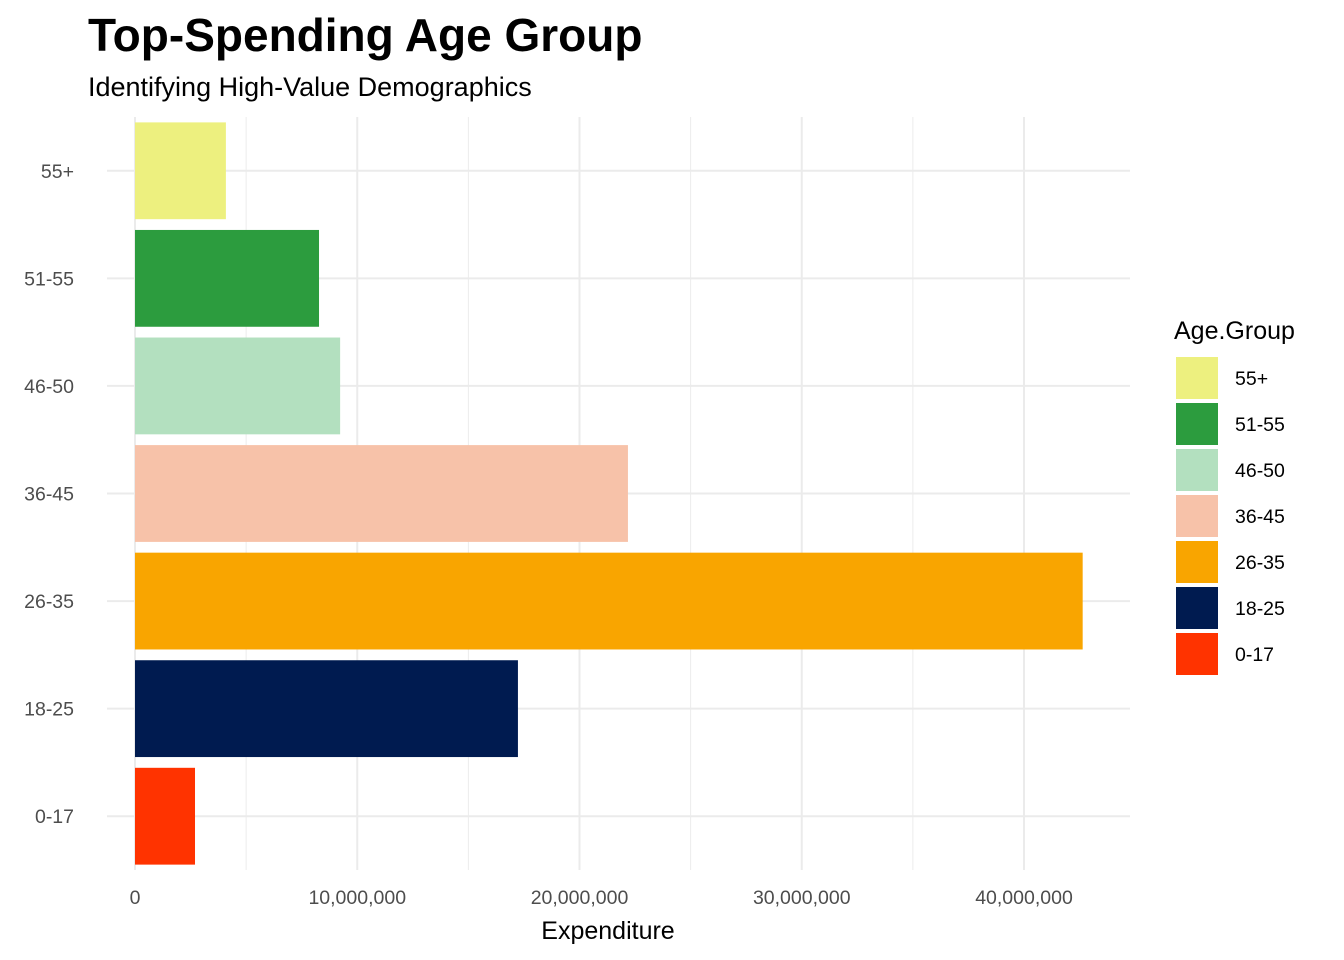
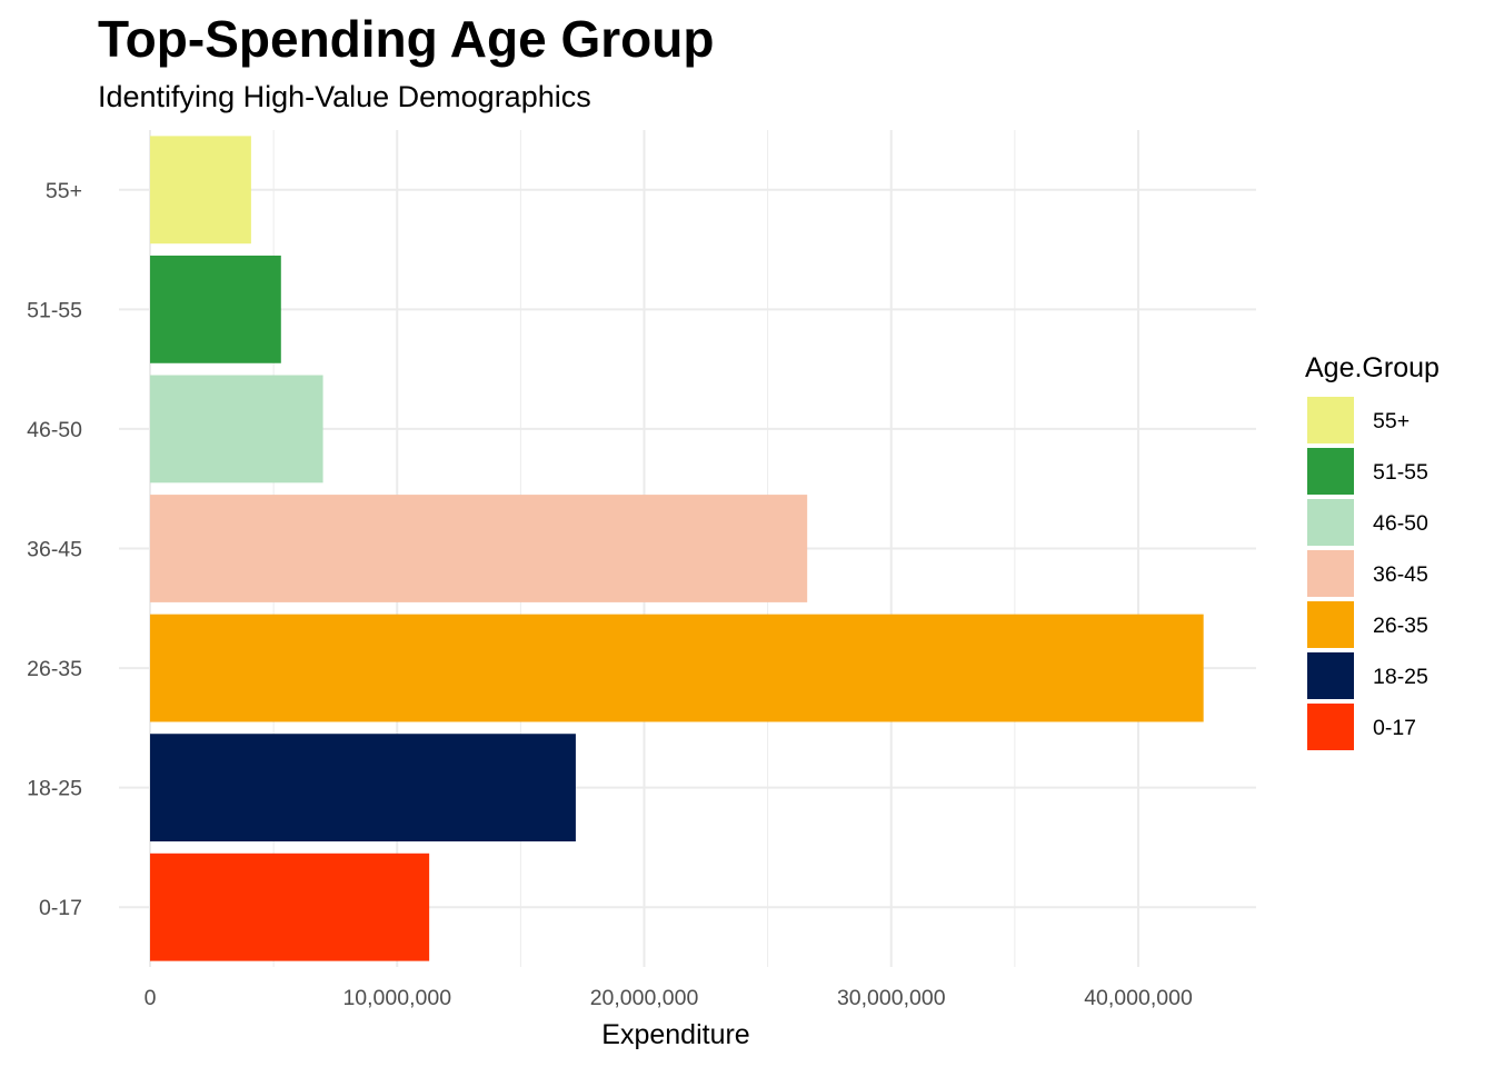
0-17: 2700000 -> 11300000
36-45: 22200000 -> 26600000
46-50: 9200000 -> 7000000
51-55: 8300000 -> 5300000
